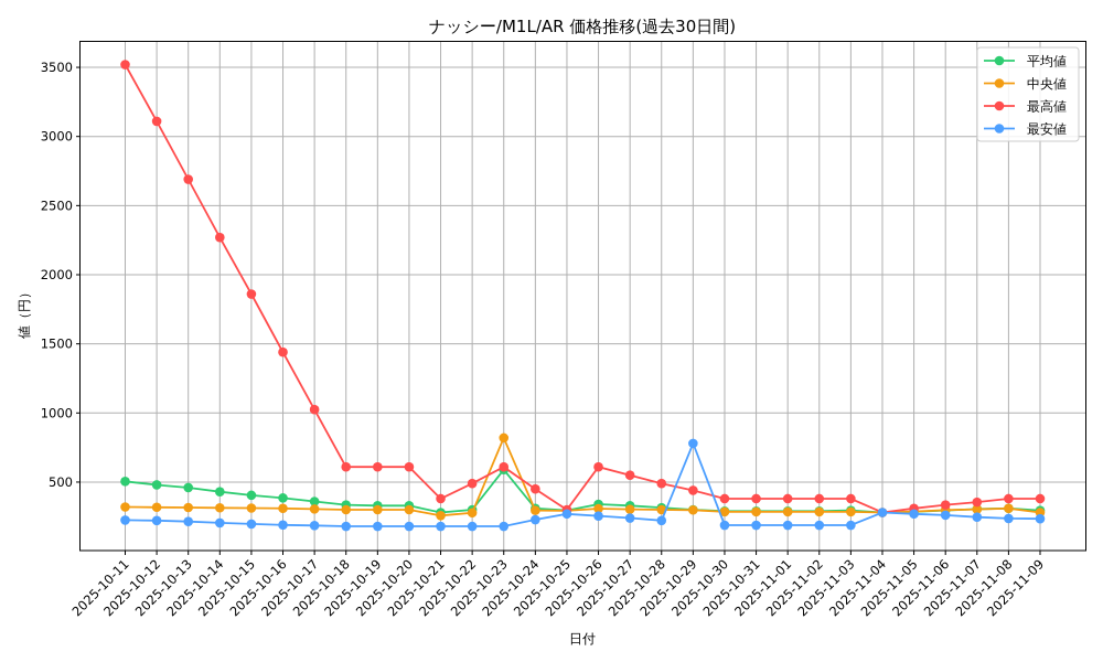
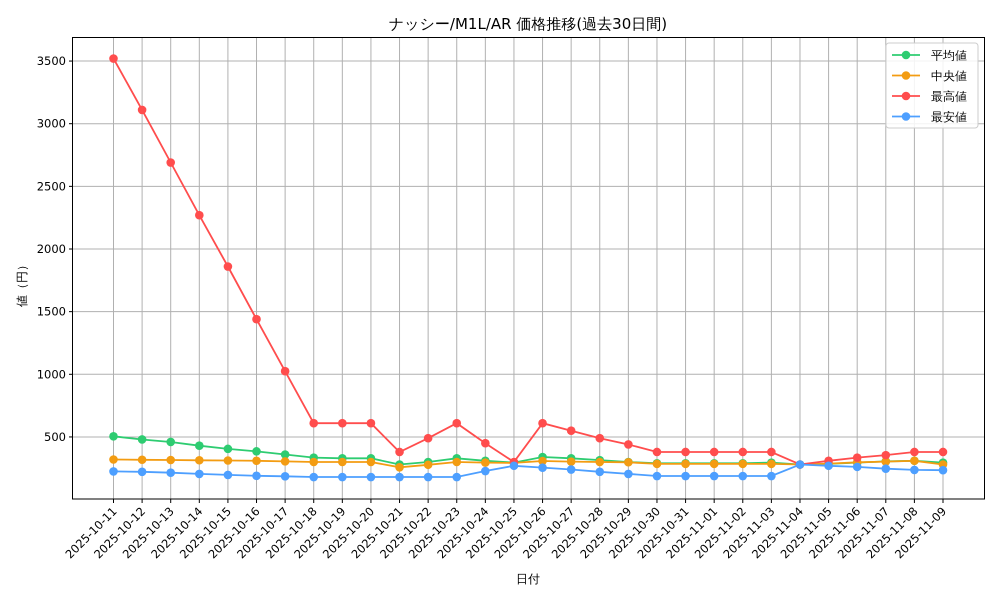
平均値/2025-10-23: 590 -> 330
中央値/2025-10-23: 820 -> 300
最安値/2025-10-29: 780 -> 200
